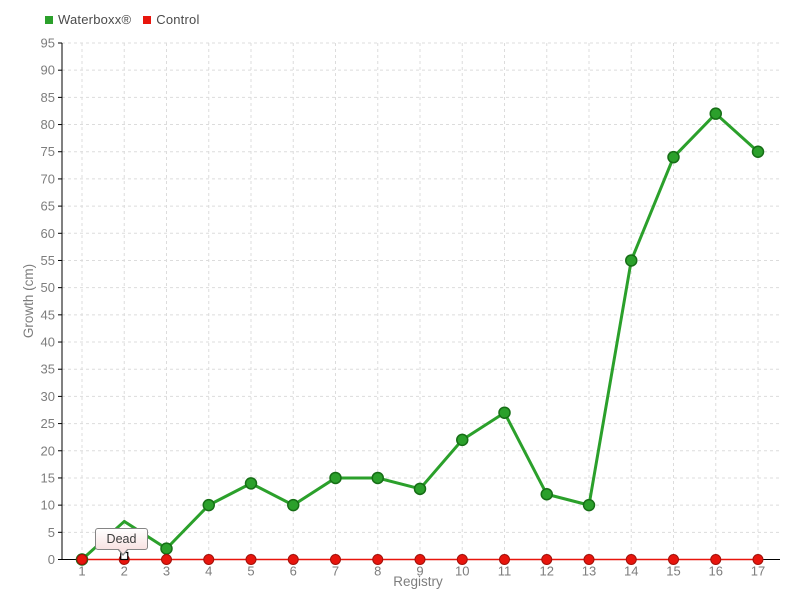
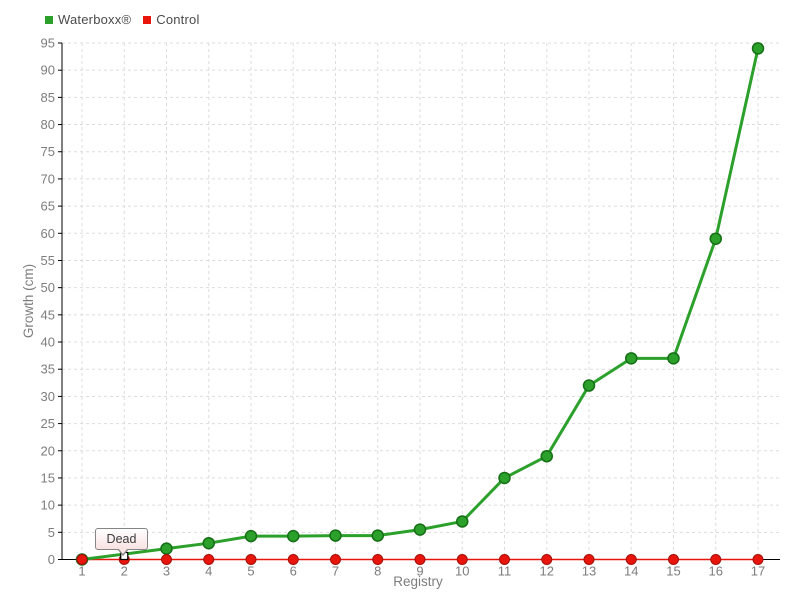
Waterboxx®/2: 7 -> 1
Waterboxx®/4: 10 -> 3
Waterboxx®/5: 14 -> 4
Waterboxx®/6: 10 -> 4
Waterboxx®/7: 15 -> 4
Waterboxx®/8: 15 -> 4
Waterboxx®/9: 13 -> 6
Waterboxx®/10: 22 -> 7
Waterboxx®/11: 27 -> 15
Waterboxx®/12: 12 -> 19
Waterboxx®/13: 10 -> 32
Waterboxx®/14: 55 -> 37
Waterboxx®/15: 74 -> 37
Waterboxx®/16: 82 -> 59
Waterboxx®/17: 75 -> 94
